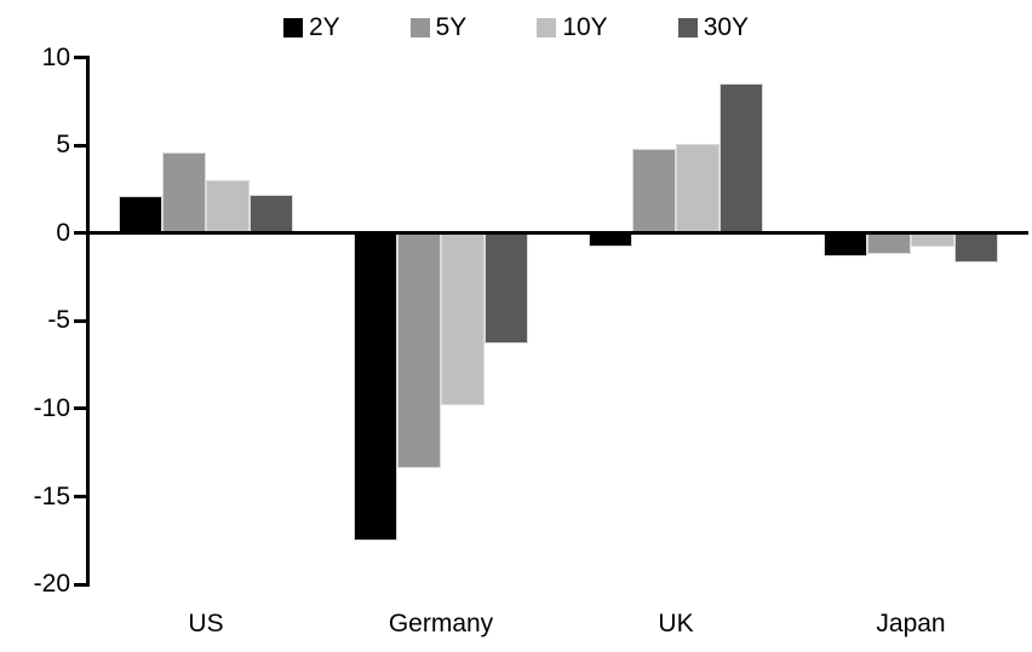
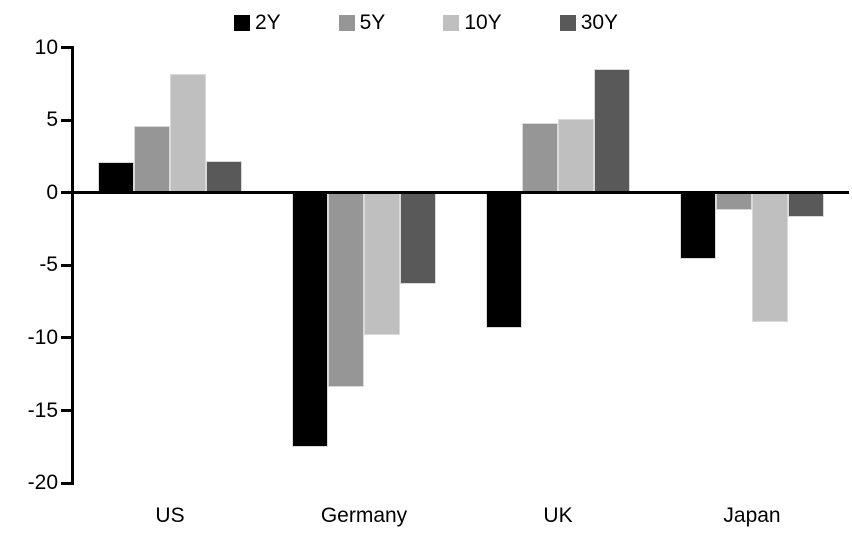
10Y/US: 3.0 -> 8.2
2Y/UK: -0.8 -> -9.3
2Y/Japan: -1.3 -> -4.6
10Y/Japan: -0.8 -> -8.9
